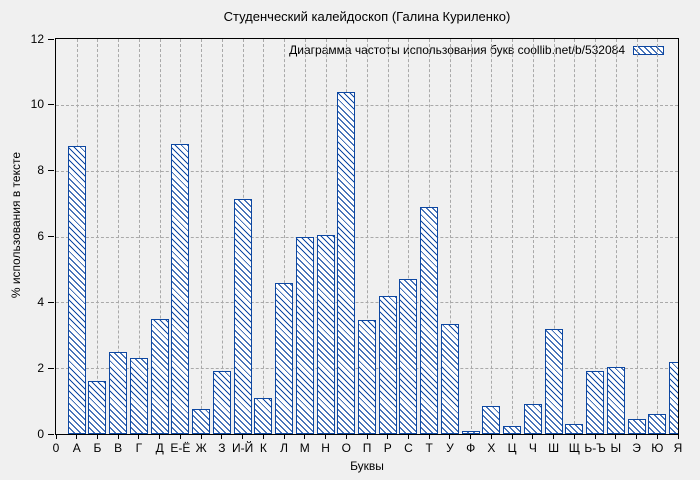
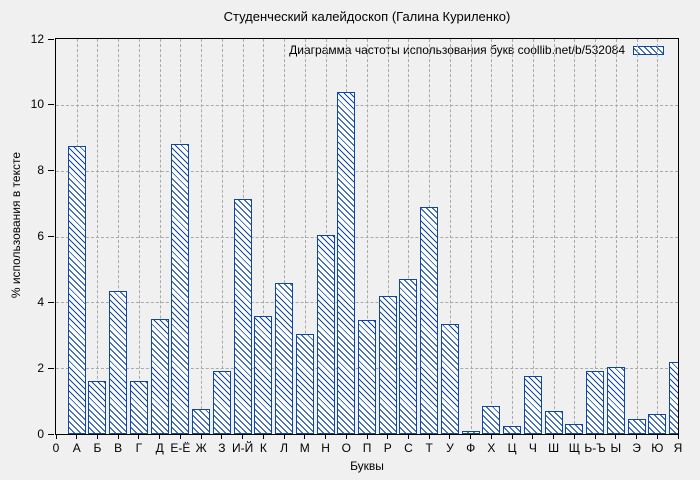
В: 2.5 -> 4.3
Г: 2.3 -> 1.6
К: 1.1 -> 3.6
М: 6.0 -> 3.0
Ч: 0.9 -> 1.8
Ш: 3.2 -> 0.7
